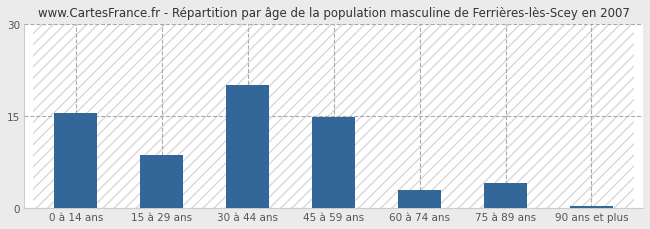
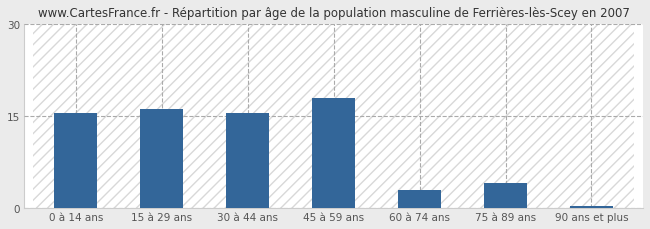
15 à 29 ans: 8.6 -> 16.2
30 à 44 ans: 20.0 -> 15.5
45 à 59 ans: 14.8 -> 18.0
